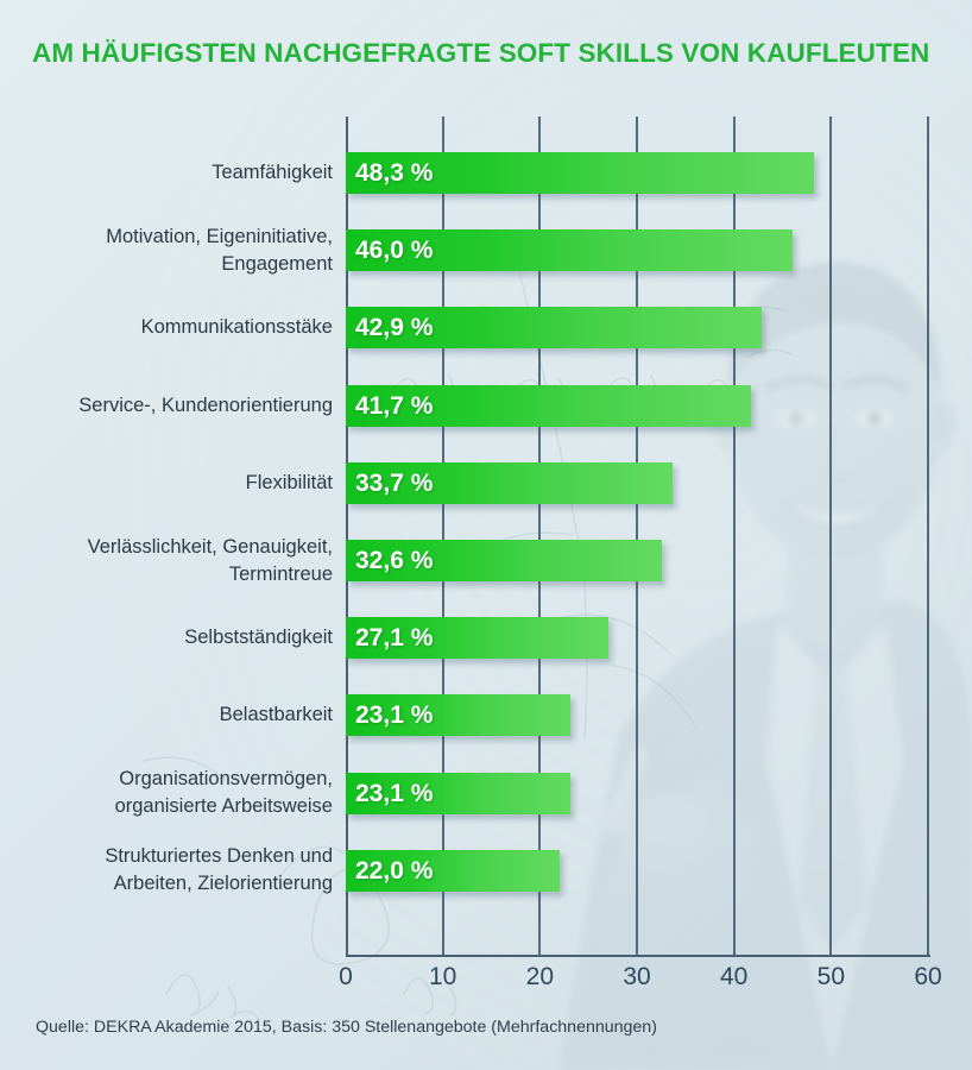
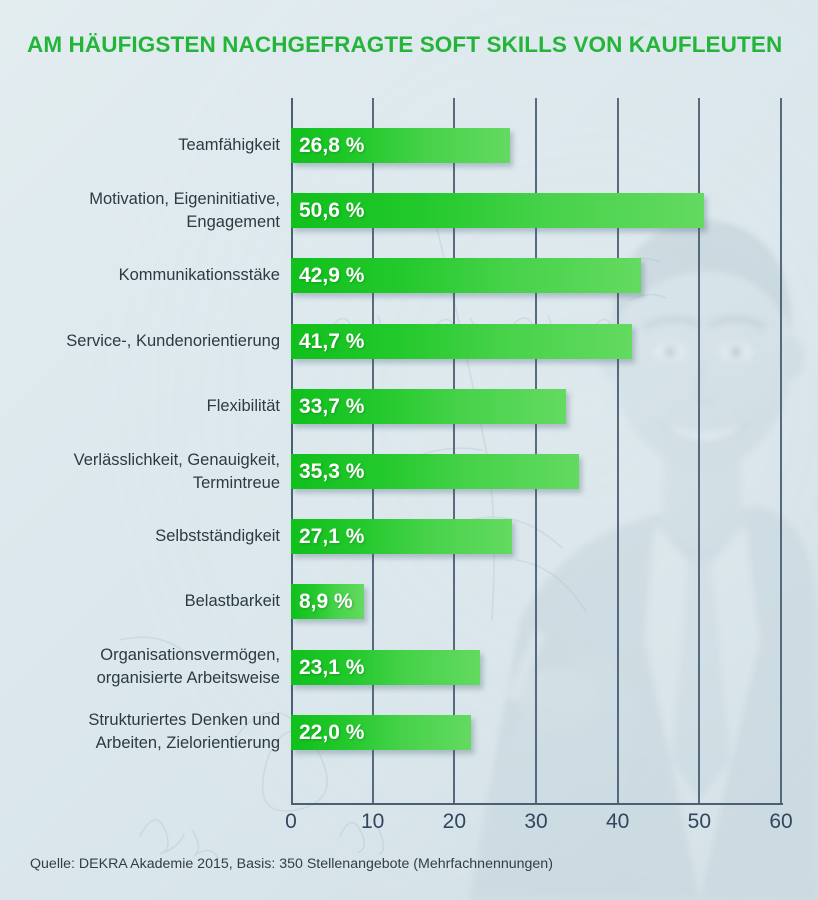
Teamfähigkeit: 48,3 -> 26,8
Motivation, Eigeninitiative, Engagement: 46,0 -> 50,6
Verlässlichkeit, Genauigkeit, Termintreue: 32,6 -> 35,3
Belastbarkeit: 23,1 -> 8,9
